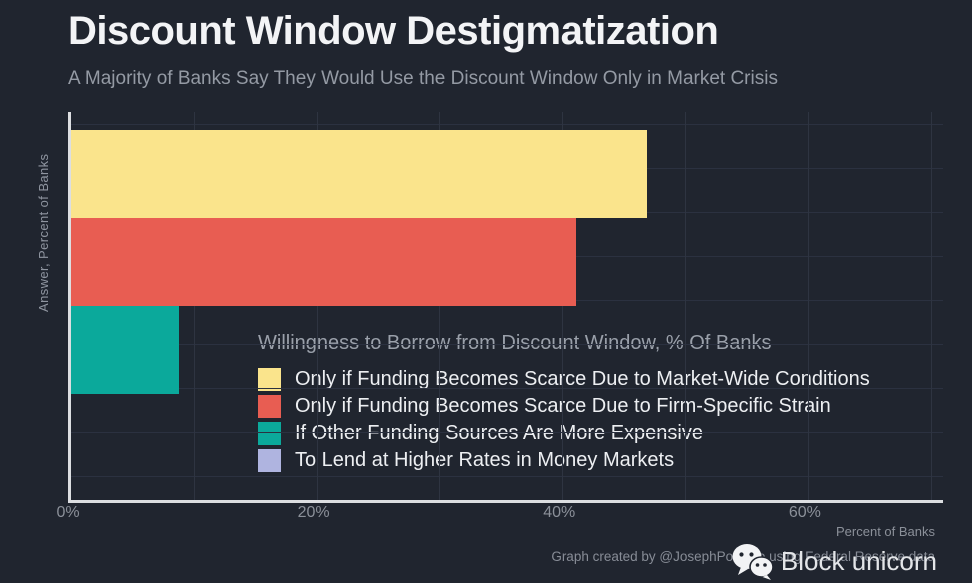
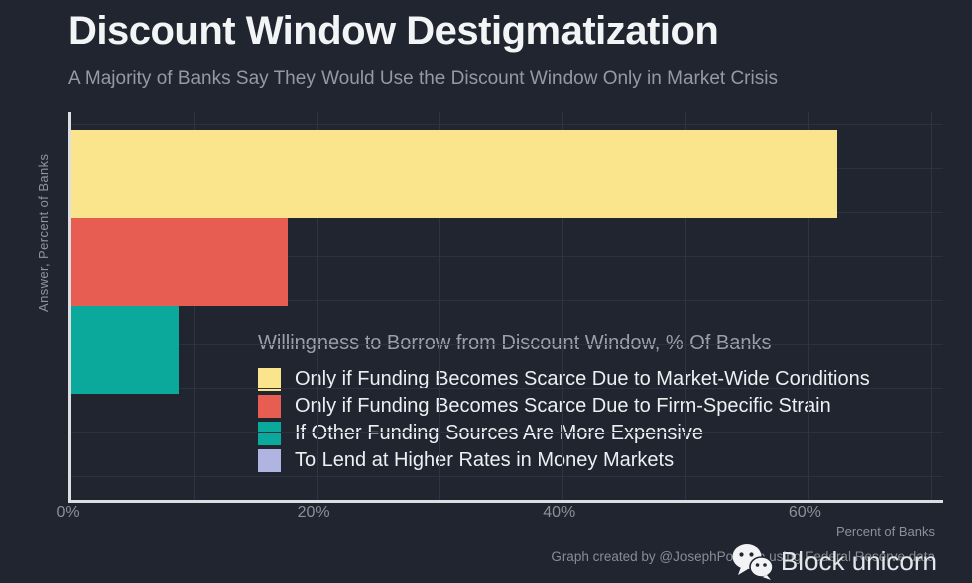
Only if Funding Becomes Scarce Due to Market-Wide Conditions: 46.9% -> 62.4%
Only if Funding Becomes Scarce Due to Firm-Specific Strain: 41.1% -> 17.7%
